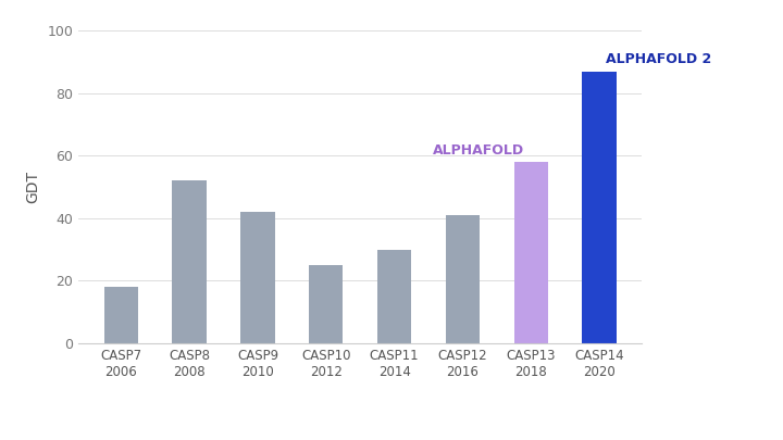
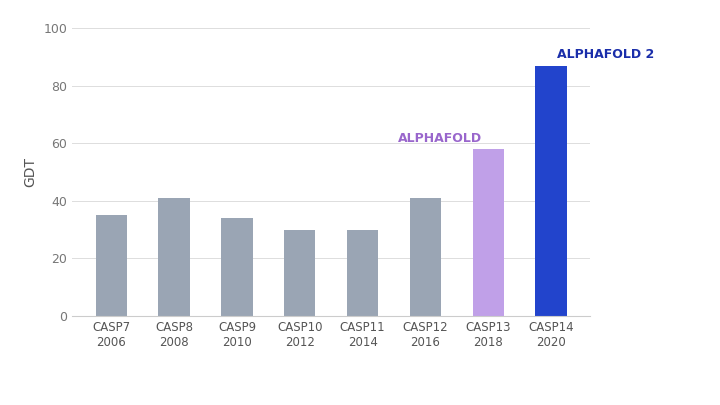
CASP7 2006: 18 -> 35
CASP8 2008: 52 -> 41
CASP9 2010: 42 -> 34
CASP10 2012: 25 -> 30
